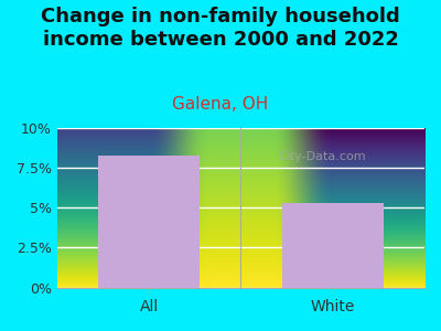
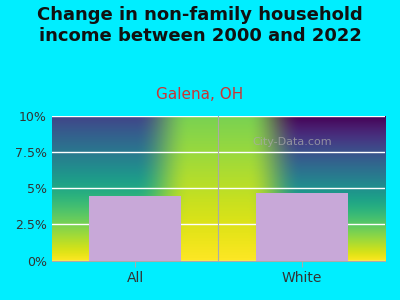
All: 8.3% -> 4.5%
White: 5.3% -> 4.7%
